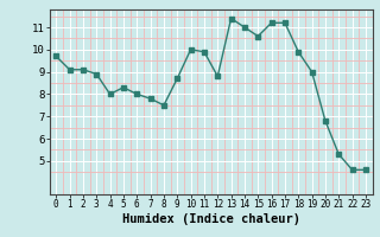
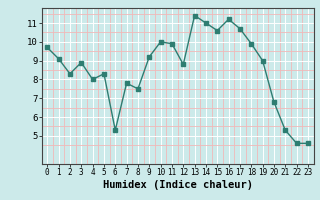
2: 9.1 -> 8.3
6: 8.0 -> 5.3
9: 8.7 -> 9.2
17: 11.2 -> 10.7
